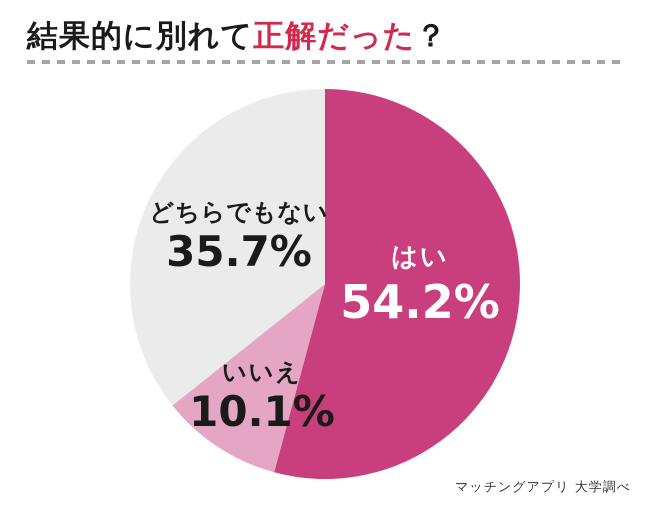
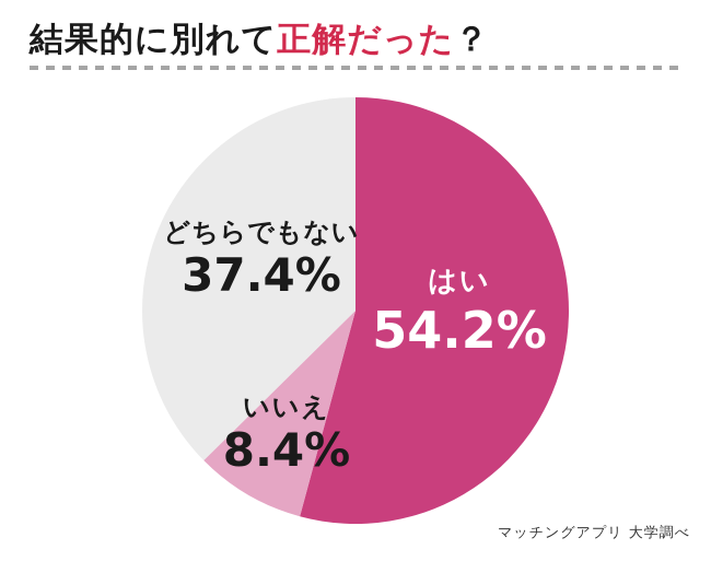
いいえ: 10.1% -> 8.4%
どちらでもない: 35.7% -> 37.4%
